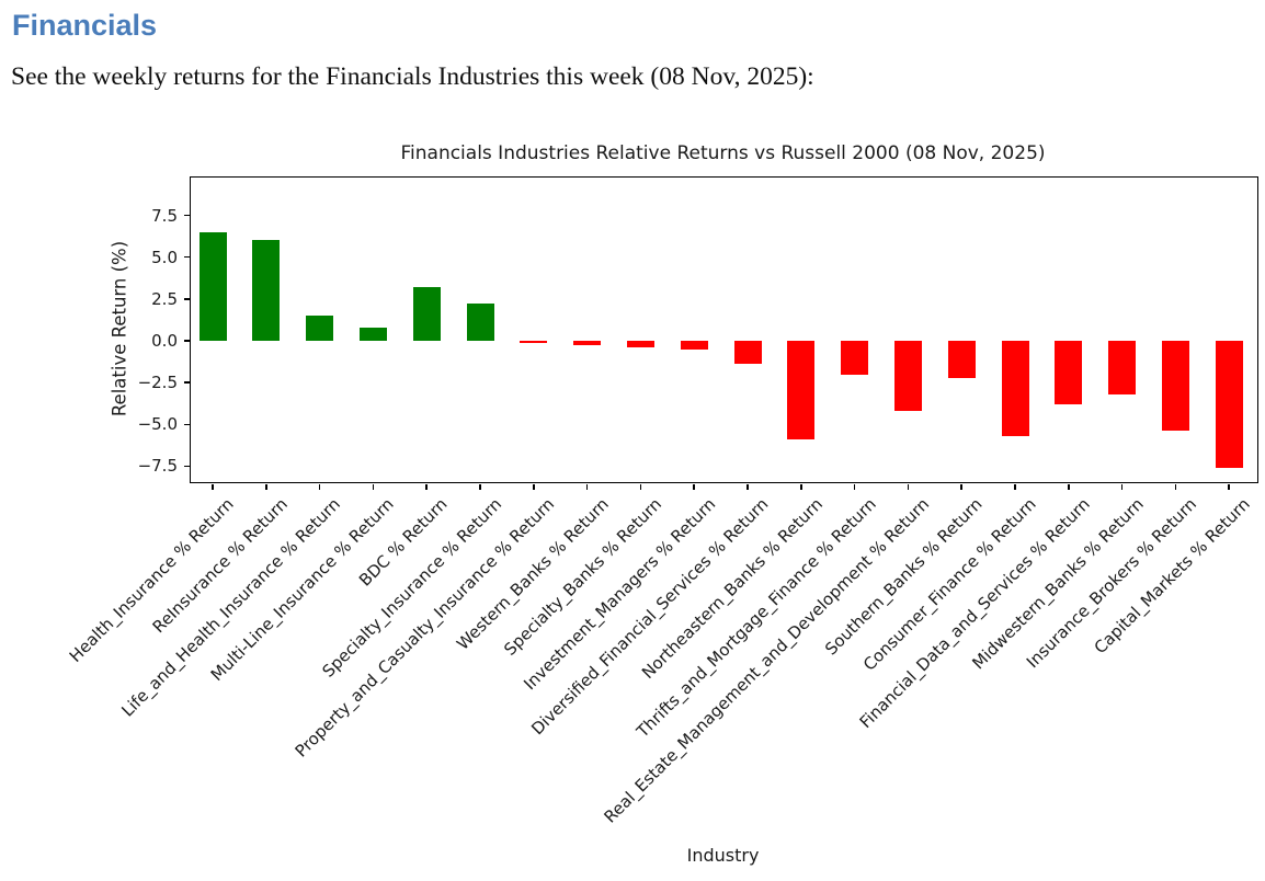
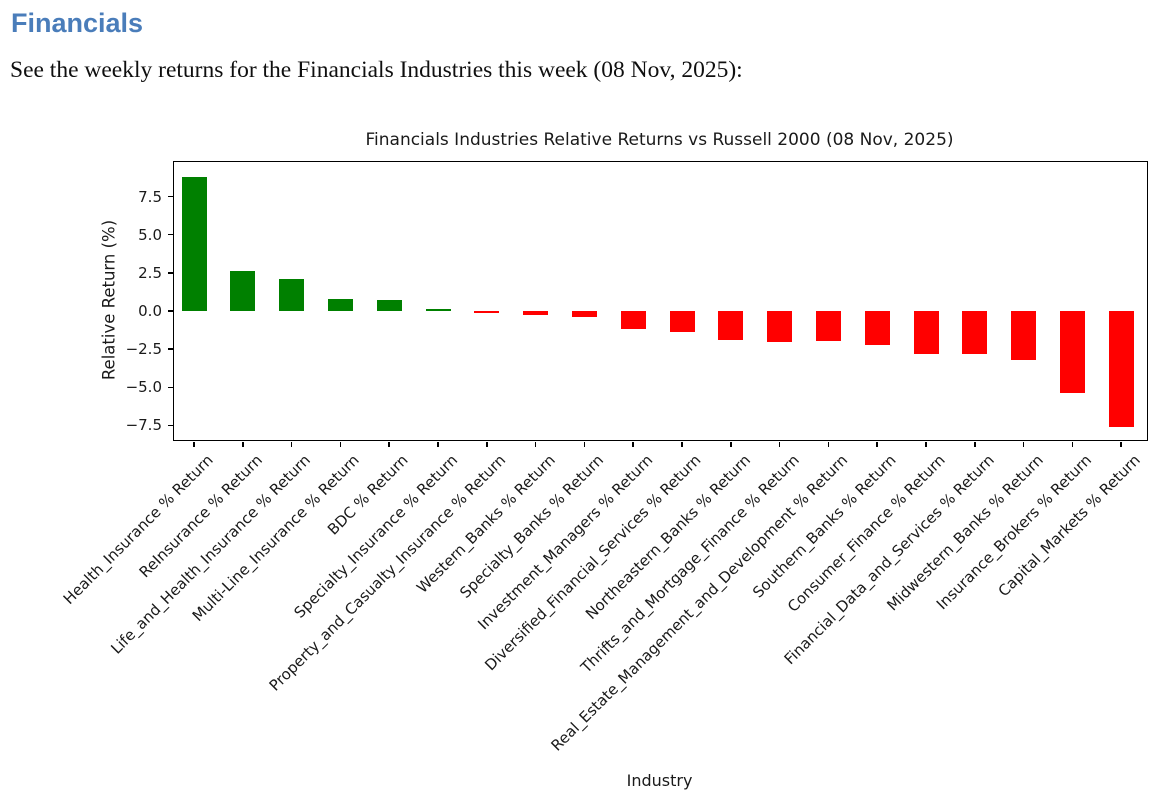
Health_Insurance % Return: 6.5 -> 8.8
ReInsurance % Return: 6.0 -> 2.6
Life_and_Health_Insurance % Return: 1.5 -> 2.1
BDC % Return: 3.2 -> 0.7
Specialty_Insurance % Return: 2.2 -> 0.1
Investment_Managers % Return: -0.5 -> -1.1
Northeastern_Banks % Return: -5.9 -> -1.9
Real_Estate_Management_and_Development % Return: -4.2 -> -1.9
Consumer_Finance % Return: -5.7 -> -2.8
Financial_Data_and_Services % Return: -3.8 -> -2.9
